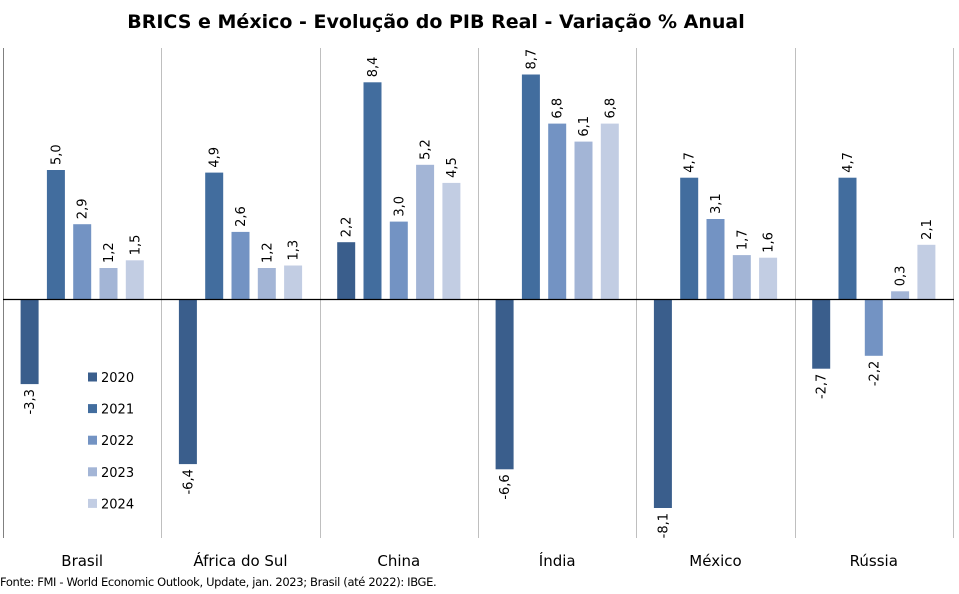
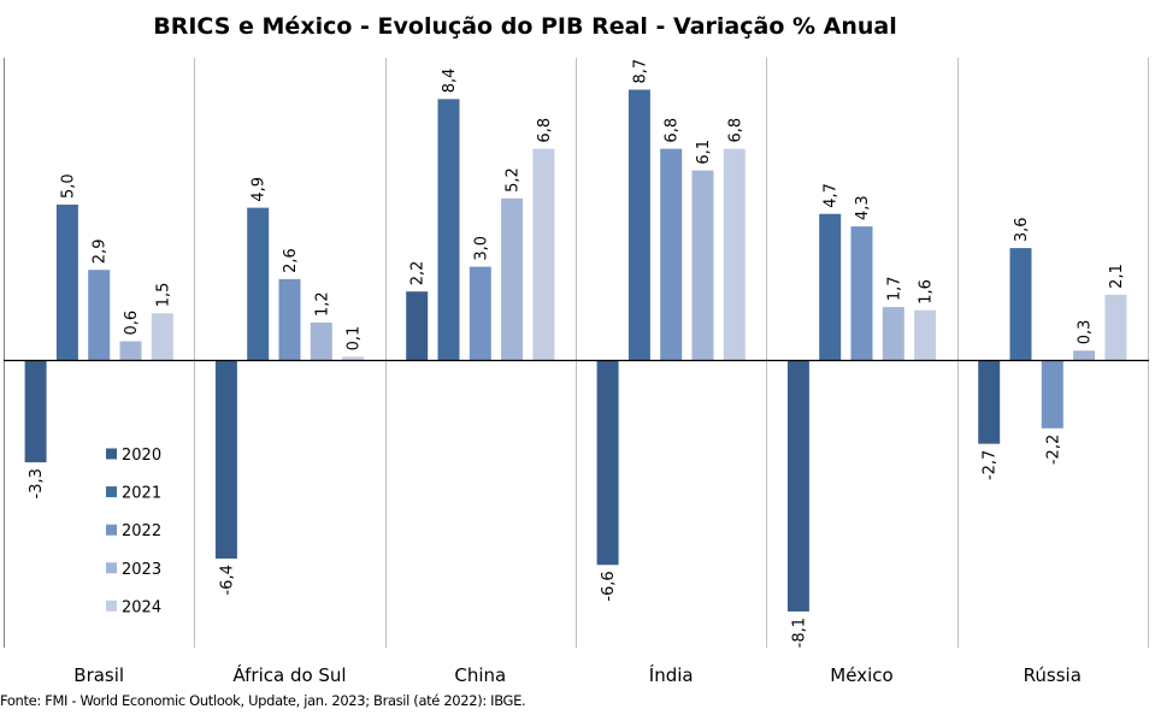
2023/Brasil: 1,2 -> 0,6
2024/África do Sul: 1,3 -> 0,1
2024/China: 4,5 -> 6,8
2022/México: 3,1 -> 4,3
2021/Rússia: 4,7 -> 3,6
